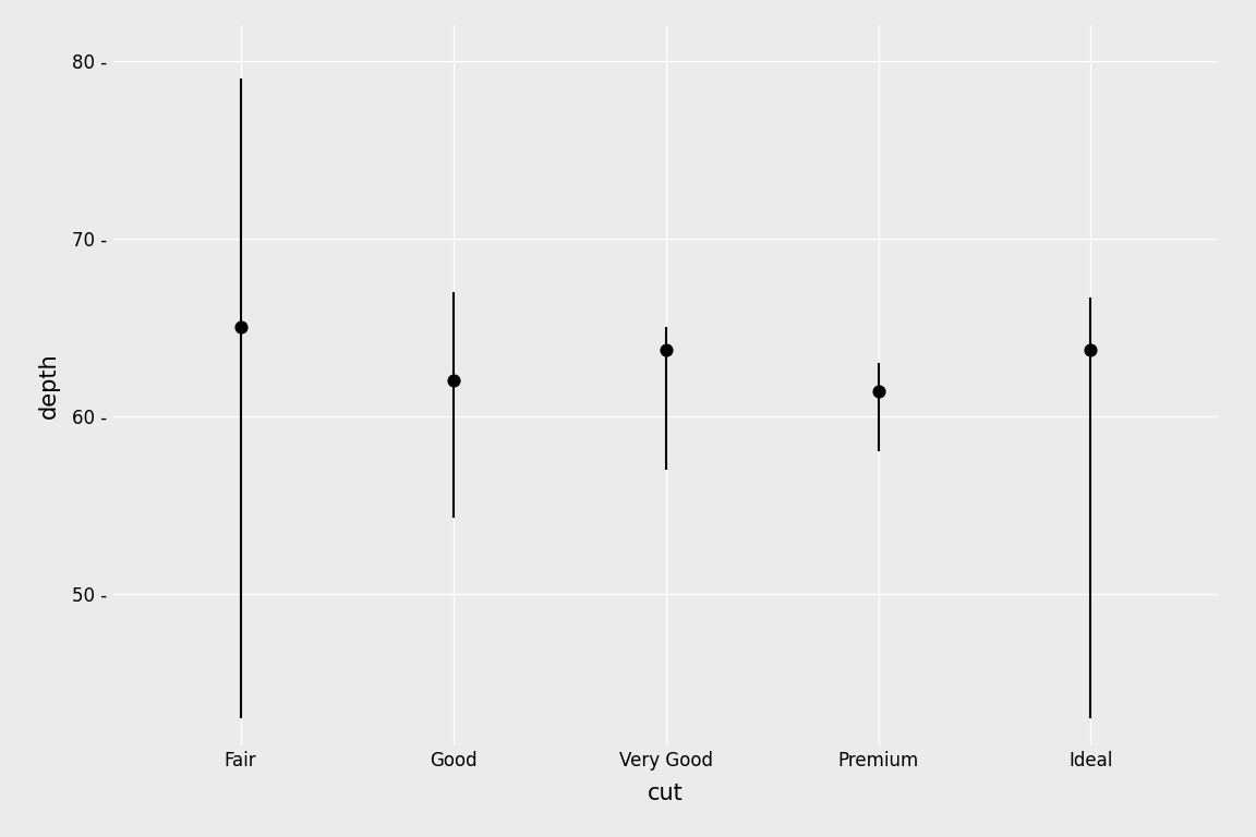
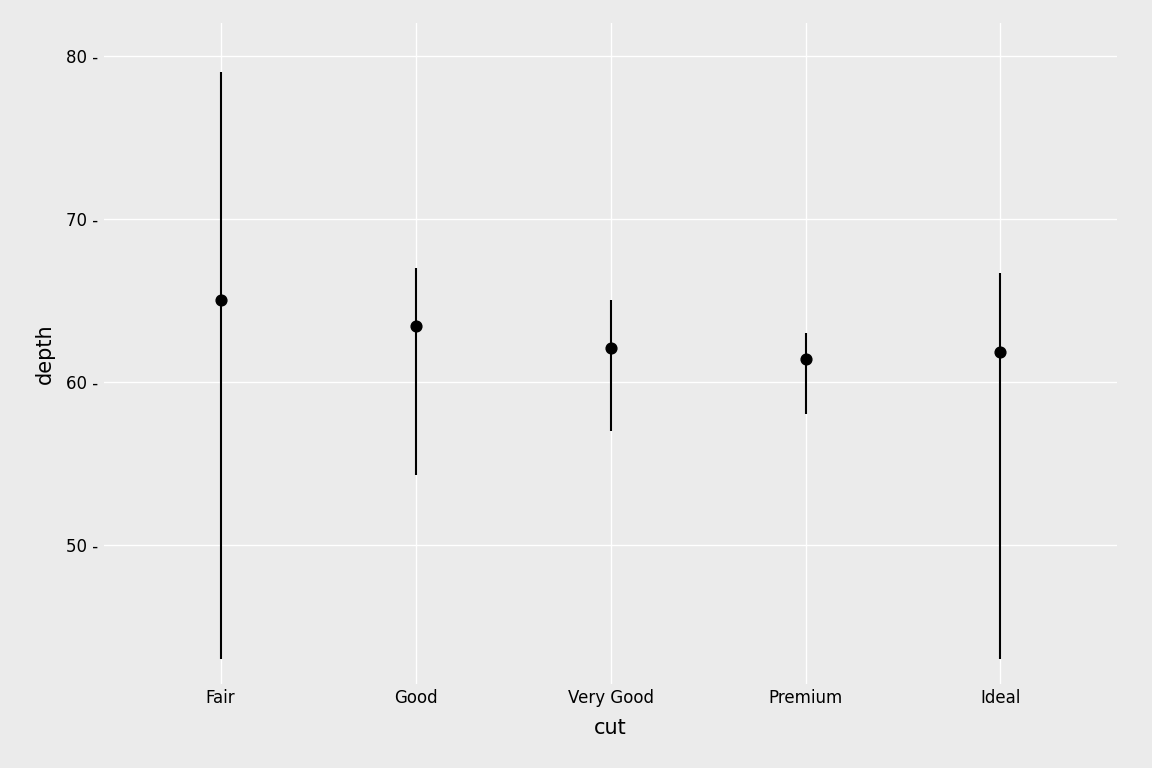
Good: 62.0 - -> 63.4 -
Very Good: 63.7 - -> 62.1 -
Ideal: 63.7 - -> 61.8 -
